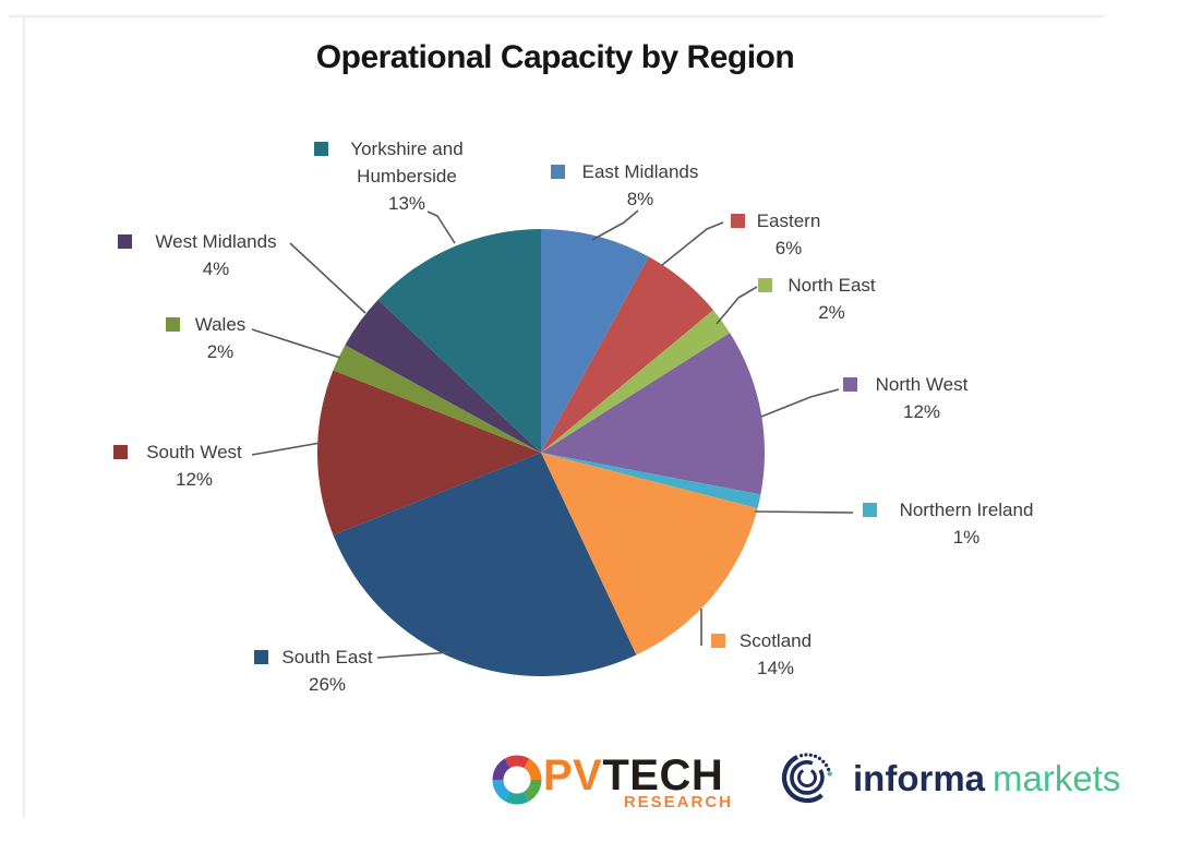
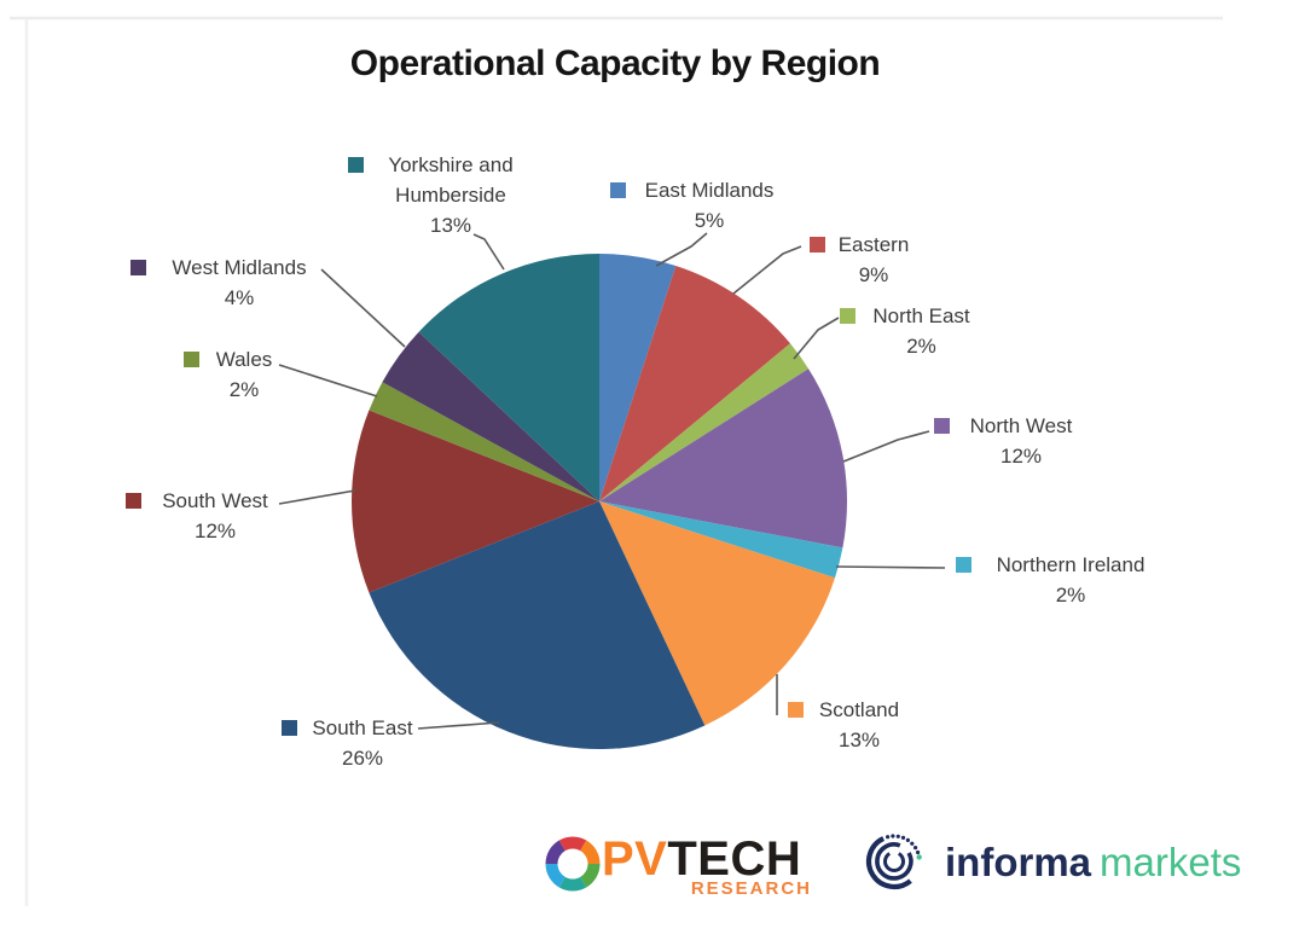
East Midlands: 8% -> 5%
Eastern: 6% -> 9%
Northern Ireland: 1% -> 2%
Scotland: 14% -> 13%
